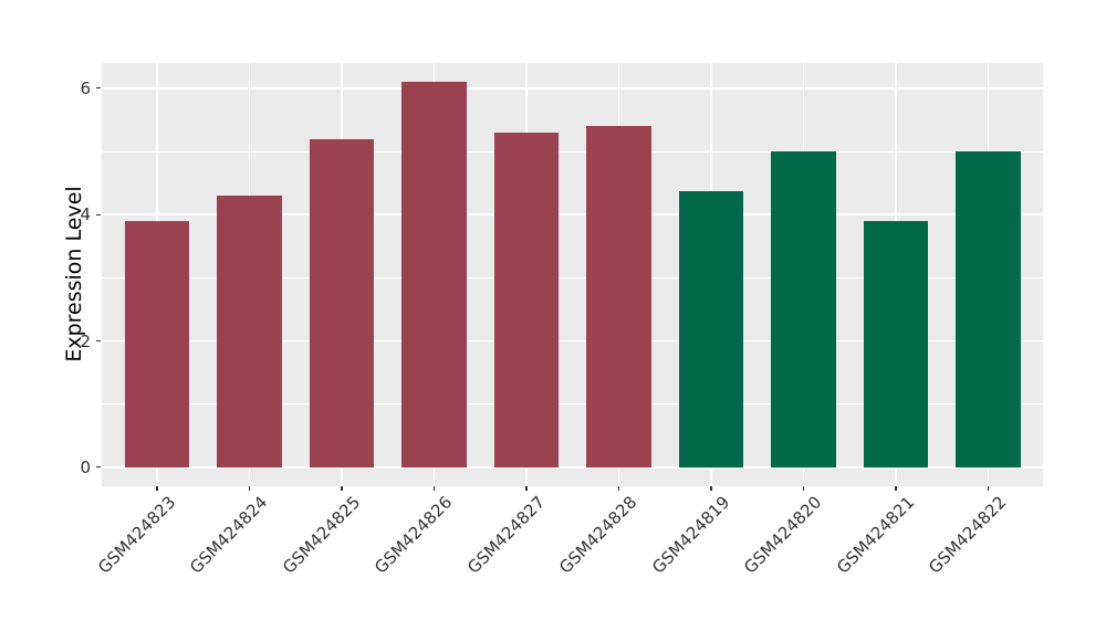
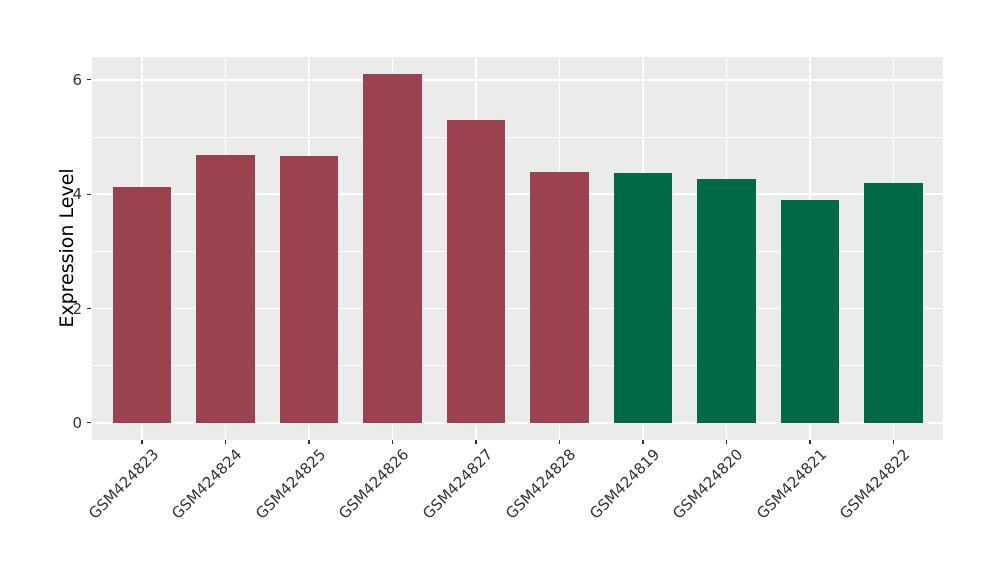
GSM424823: 3.9 -> 4.1
GSM424824: 4.3 -> 4.7
GSM424825: 5.2 -> 4.7
GSM424828: 5.4 -> 4.4
GSM424820: 5.0 -> 4.3
GSM424822: 5.0 -> 4.2
